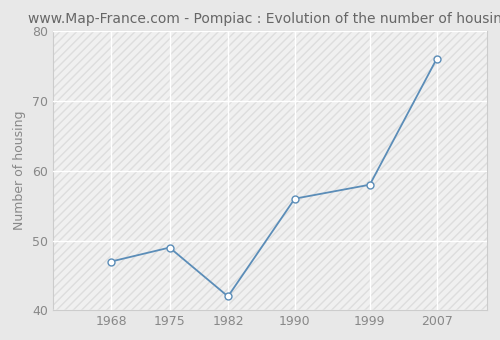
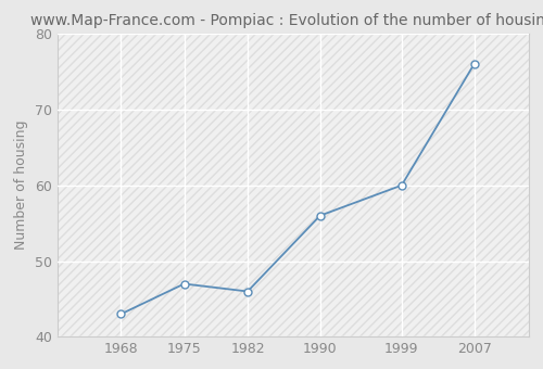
1968: 47 -> 43
1975: 49 -> 47
1982: 42 -> 46
1999: 58 -> 60
